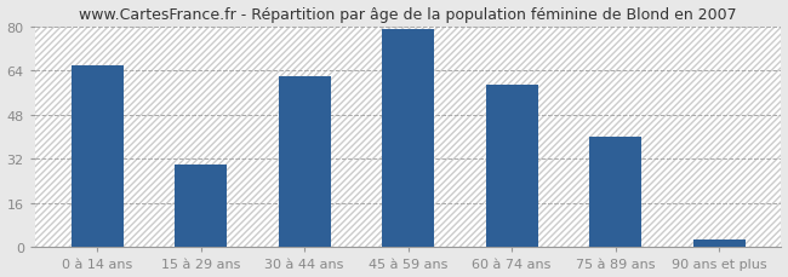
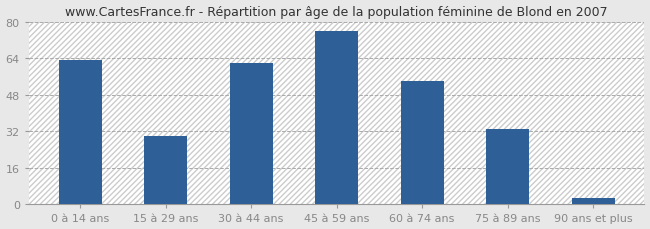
0 à 14 ans: 66 -> 63
45 à 59 ans: 79 -> 76
60 à 74 ans: 59 -> 54
75 à 89 ans: 40 -> 33
